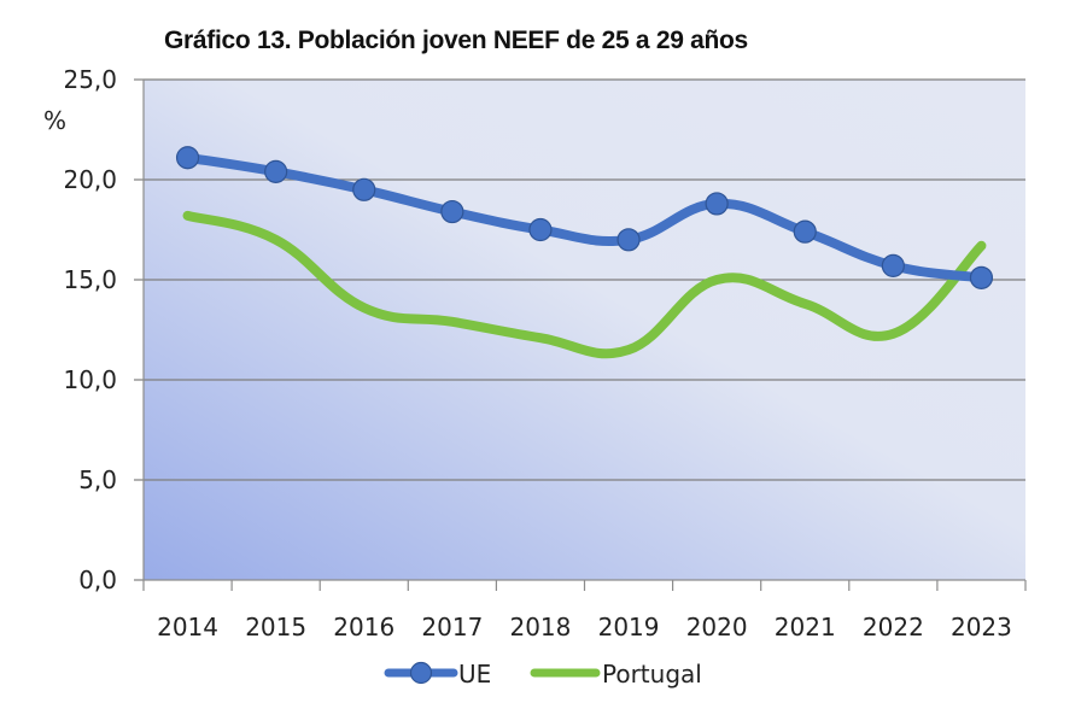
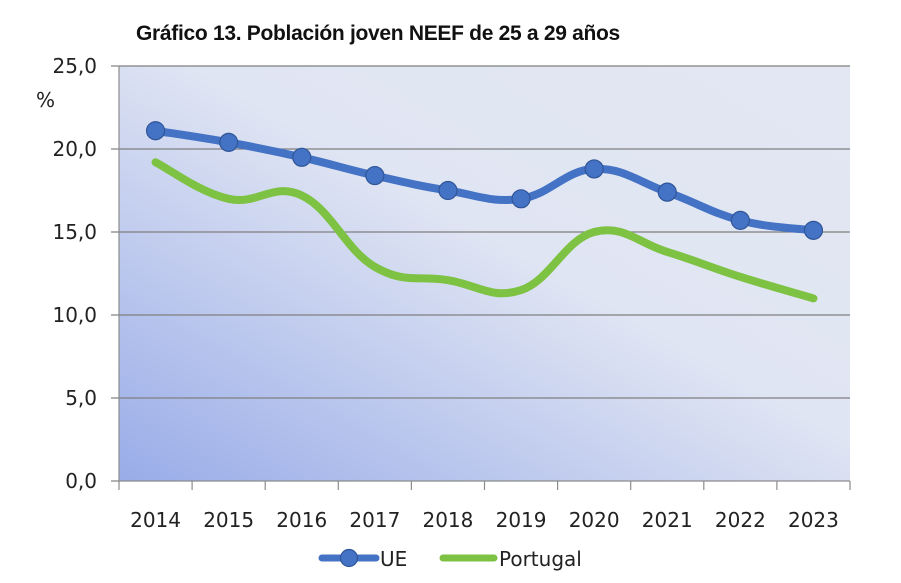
Portugal/2014: 18,2 -> 19,2
Portugal/2016: 13,6 -> 17,2
Portugal/2023: 16,7 -> 11,0
